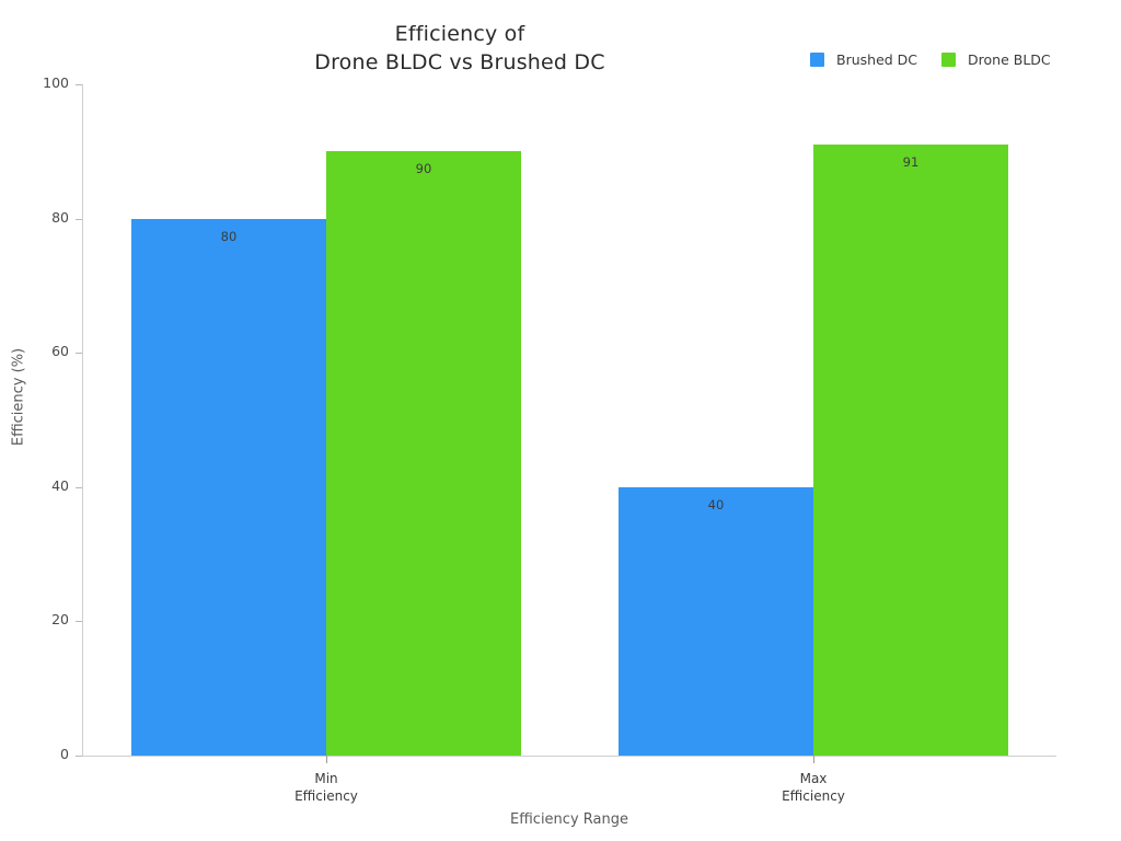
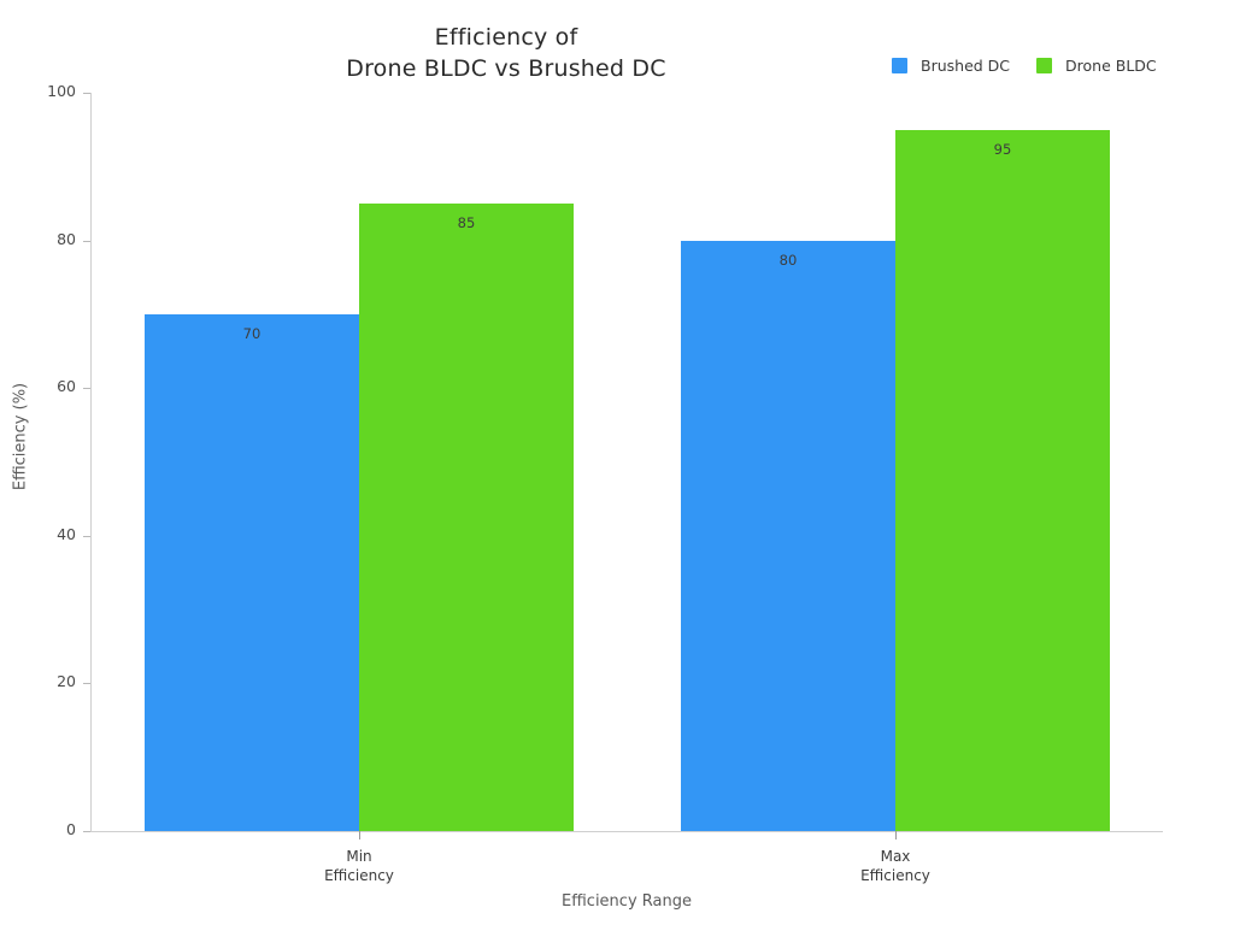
Brushed DC/Min Efficiency: 80 -> 70
Drone BLDC/Min Efficiency: 90 -> 85
Brushed DC/Max Efficiency: 40 -> 80
Drone BLDC/Max Efficiency: 91 -> 95
